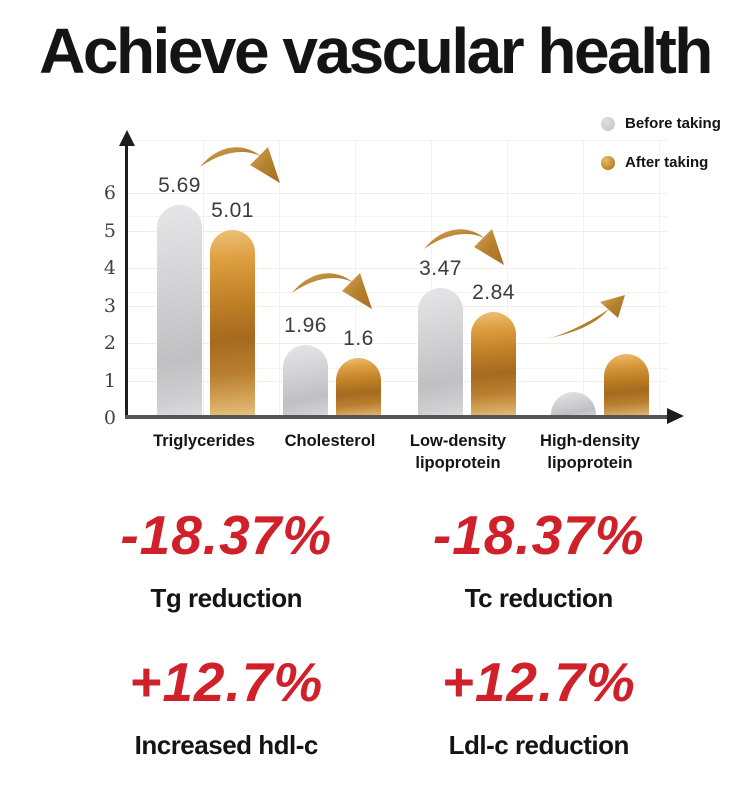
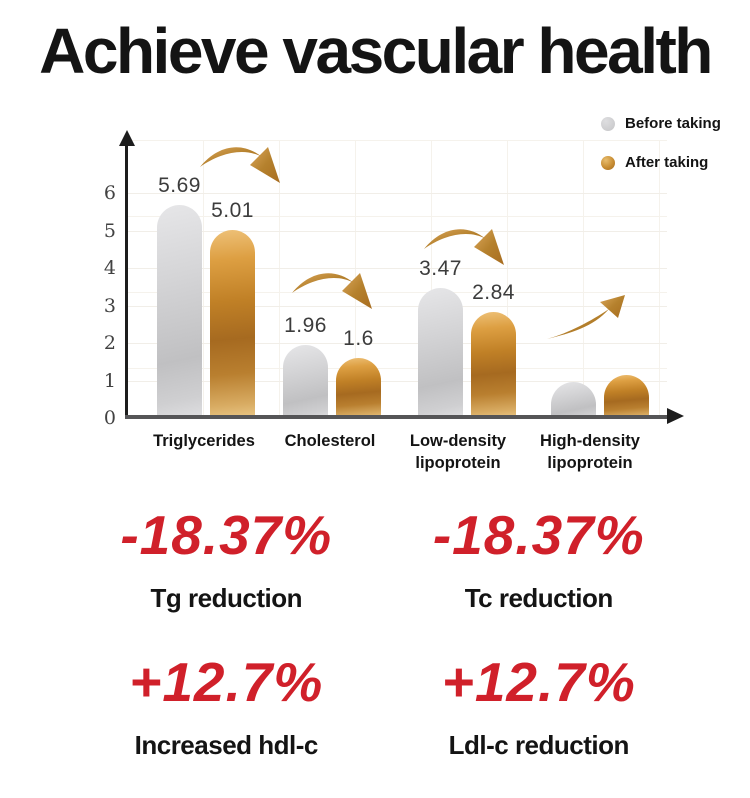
Before taking/High-density lipoprotein: 0.7 -> 0.9
After taking/High-density lipoprotein: 1.7 -> 1.1
